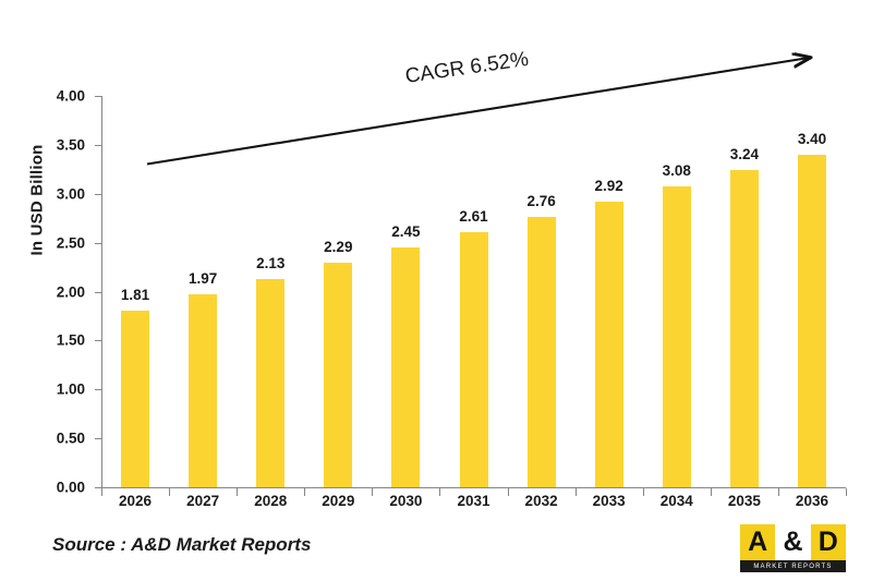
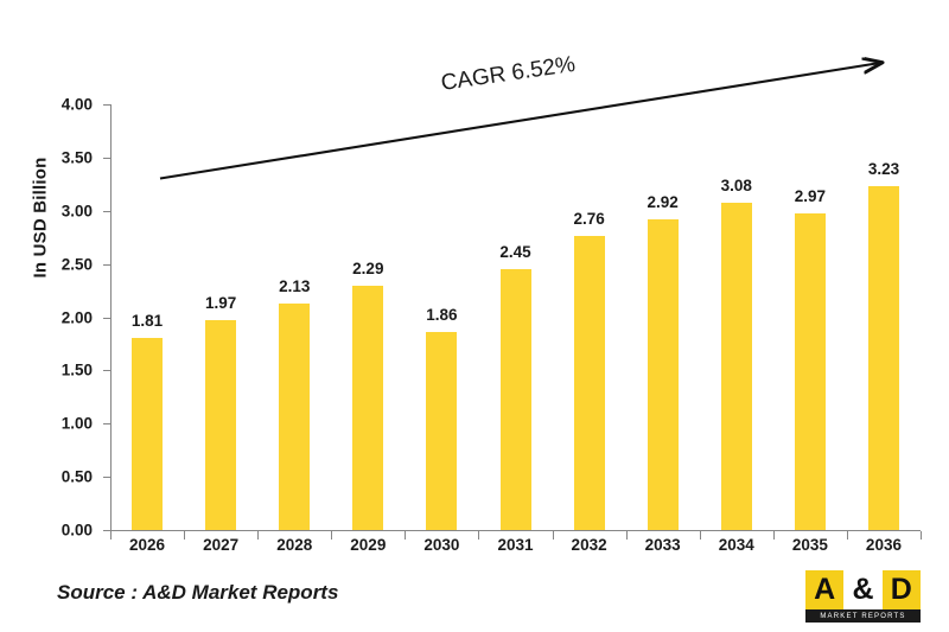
2030: 2.45 -> 1.86
2031: 2.61 -> 2.45
2035: 3.24 -> 2.97
2036: 3.40 -> 3.23
